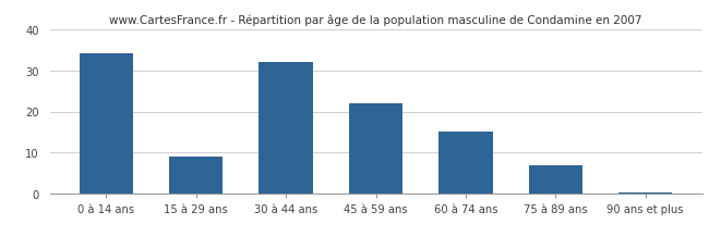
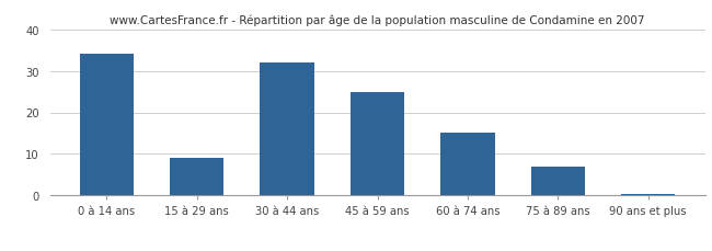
45 à 59 ans: 22.0 -> 25.0
